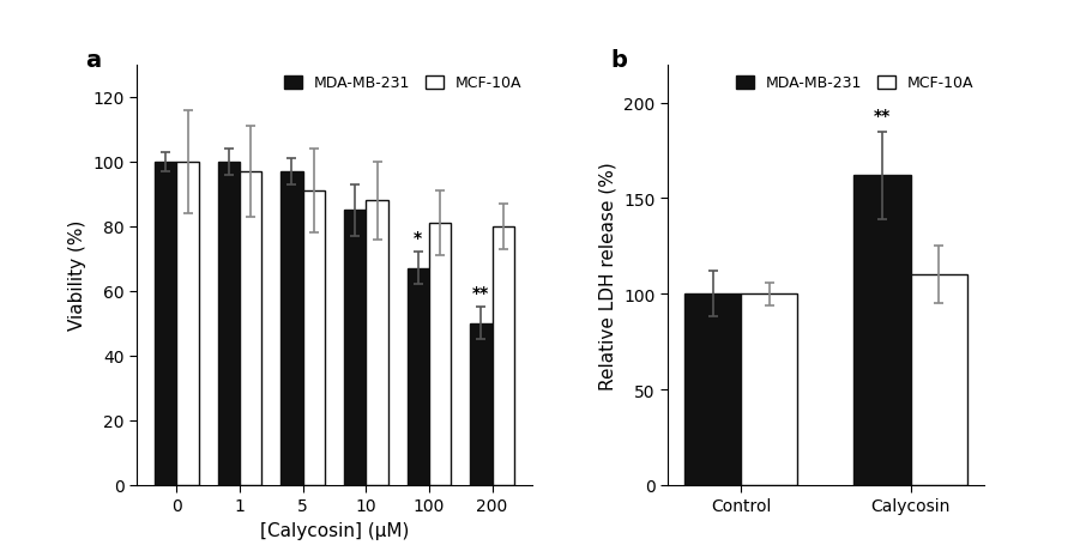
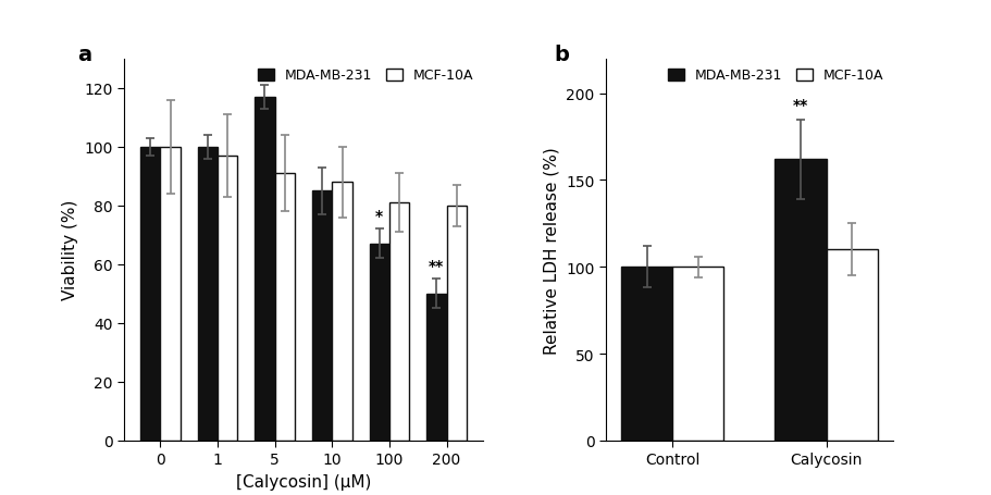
MDA-MB-231/5: 97 -> 117
